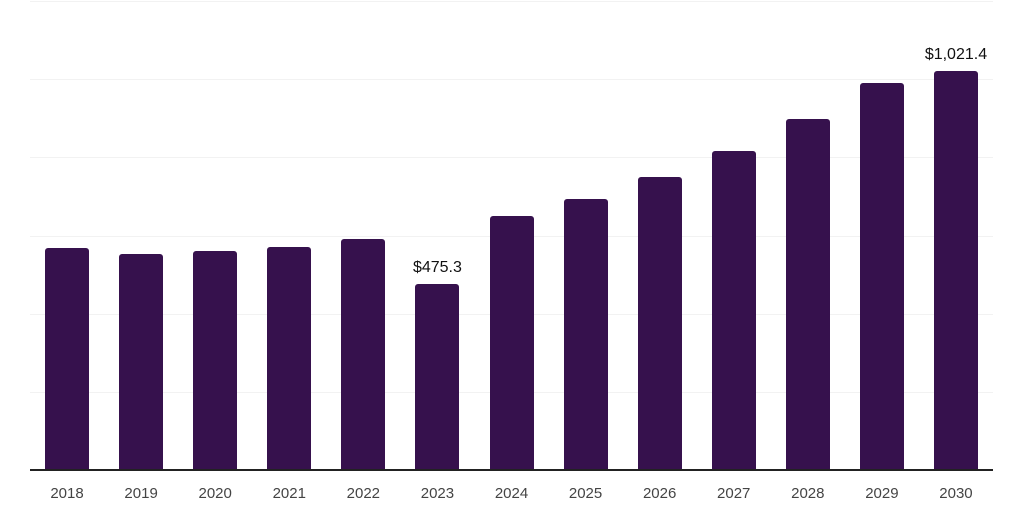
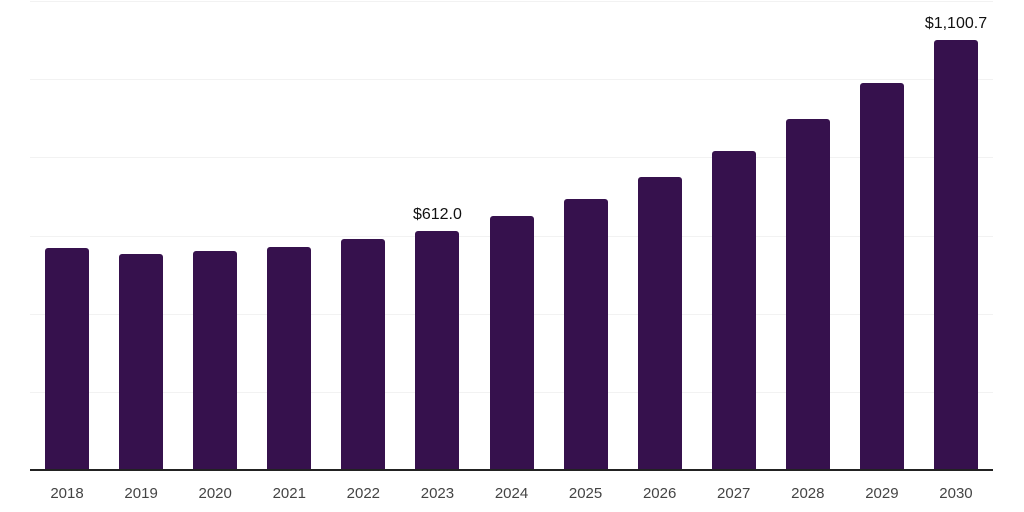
2023: $475.3 -> $612.0
2030: $1,021.4 -> $1,100.7
